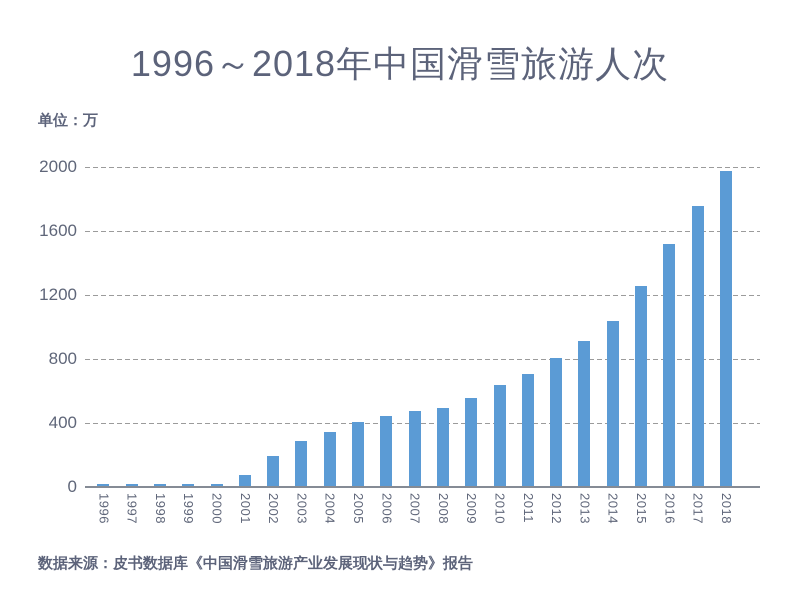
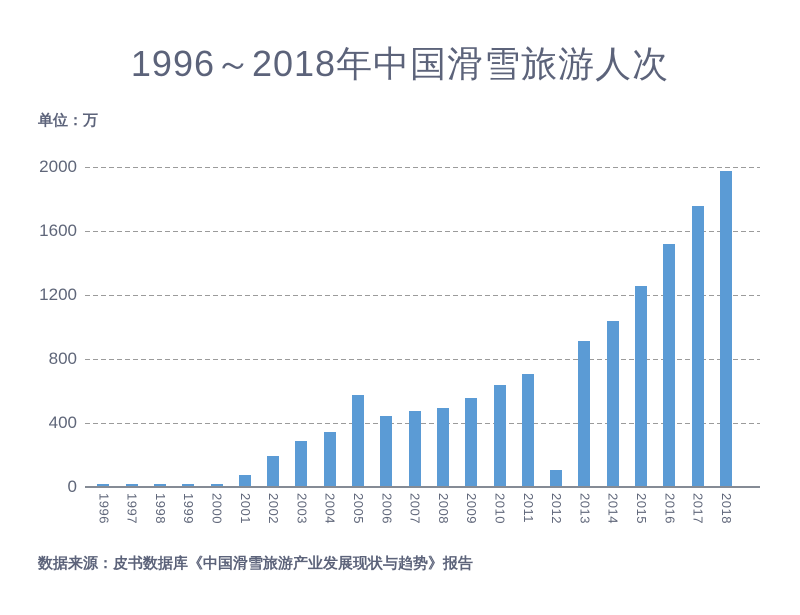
2005: 400 -> 570
2012: 800 -> 100
